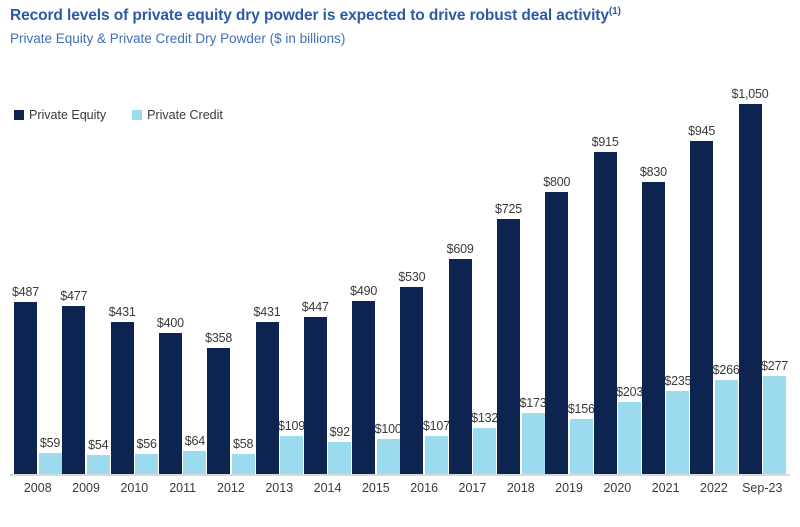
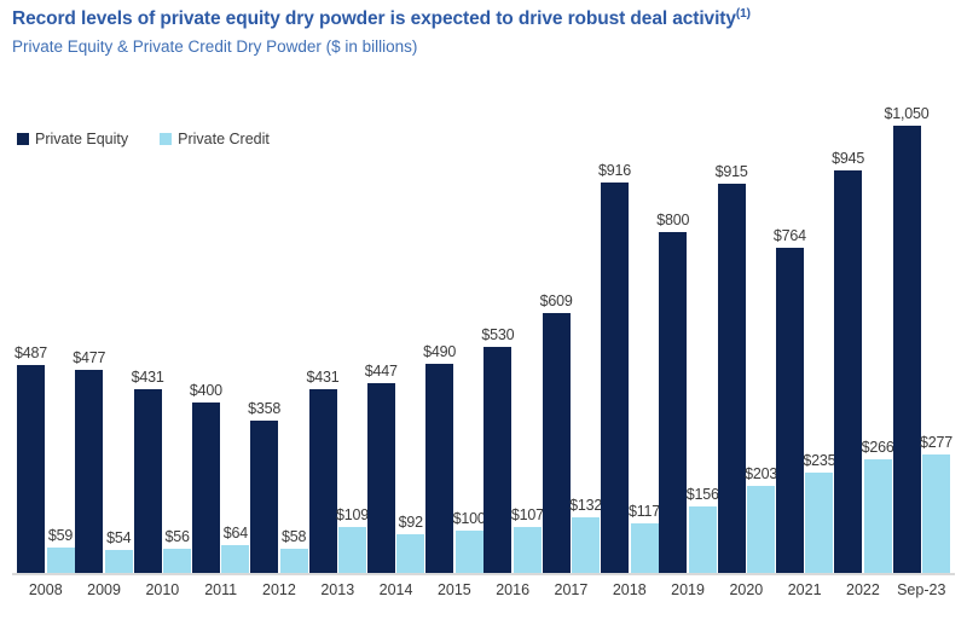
Private Equity/2018: $725 -> $916
Private Credit/2018: $173 -> $117
Private Equity/2021: $830 -> $764
